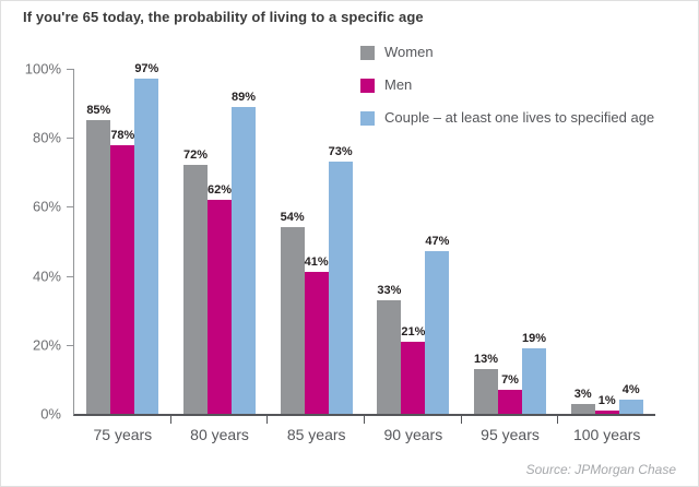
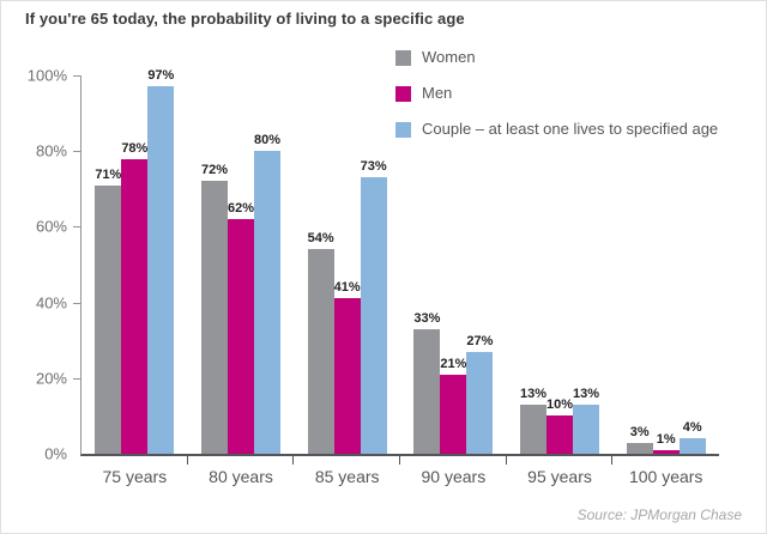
Women/75 years: 85% -> 71%
Couple – at least one lives to specified age/80 years: 89% -> 80%
Couple – at least one lives to specified age/90 years: 47% -> 27%
Men/95 years: 7% -> 10%
Couple – at least one lives to specified age/95 years: 19% -> 13%
